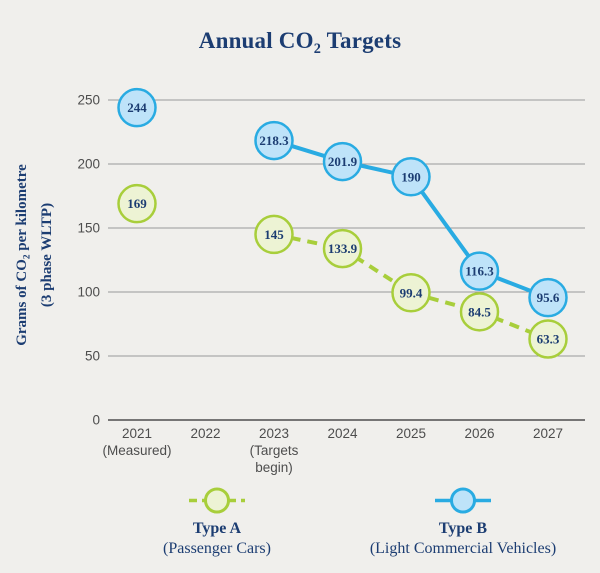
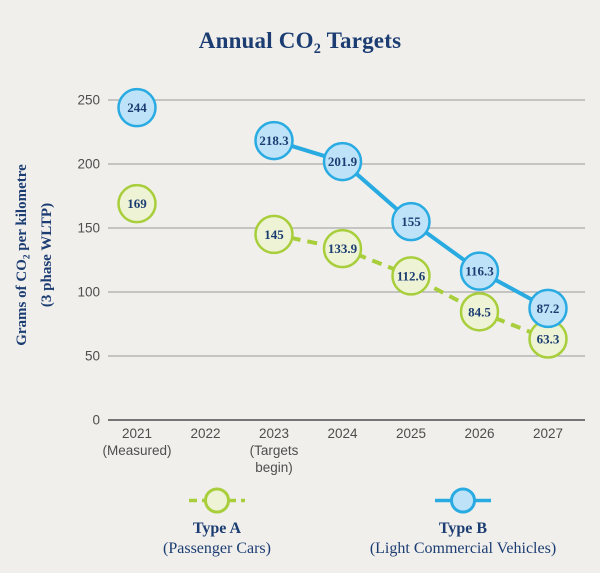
Type A/2025: 99.4 -> 112.6
Type B/2025: 190 -> 155
Type B/2027: 95.6 -> 87.2
